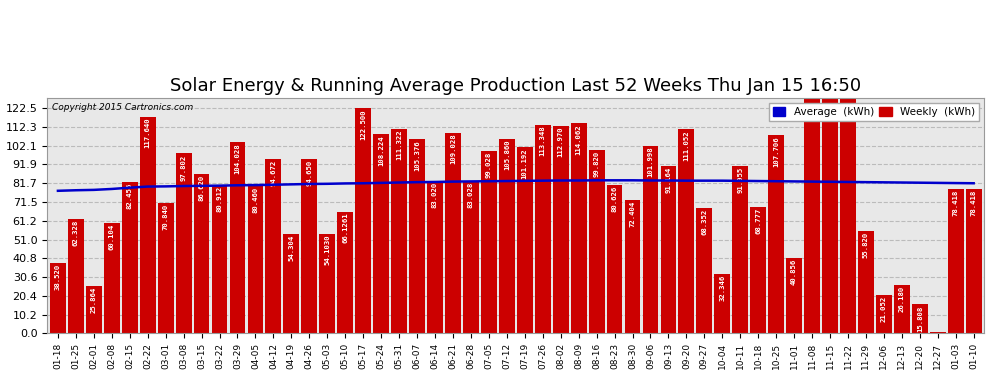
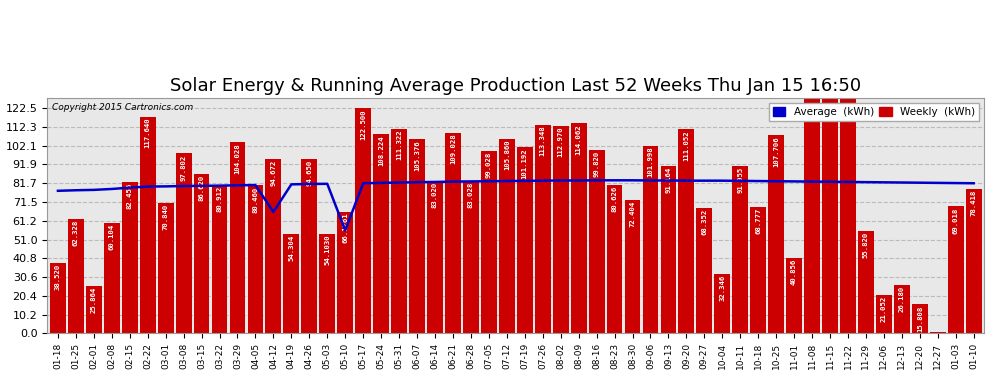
Average (kWh)/04-12: 81 -> 66
Average (kWh)/05-10: 82 -> 56
Weekly (kWh)/01-03: 78.418 -> 69.018
